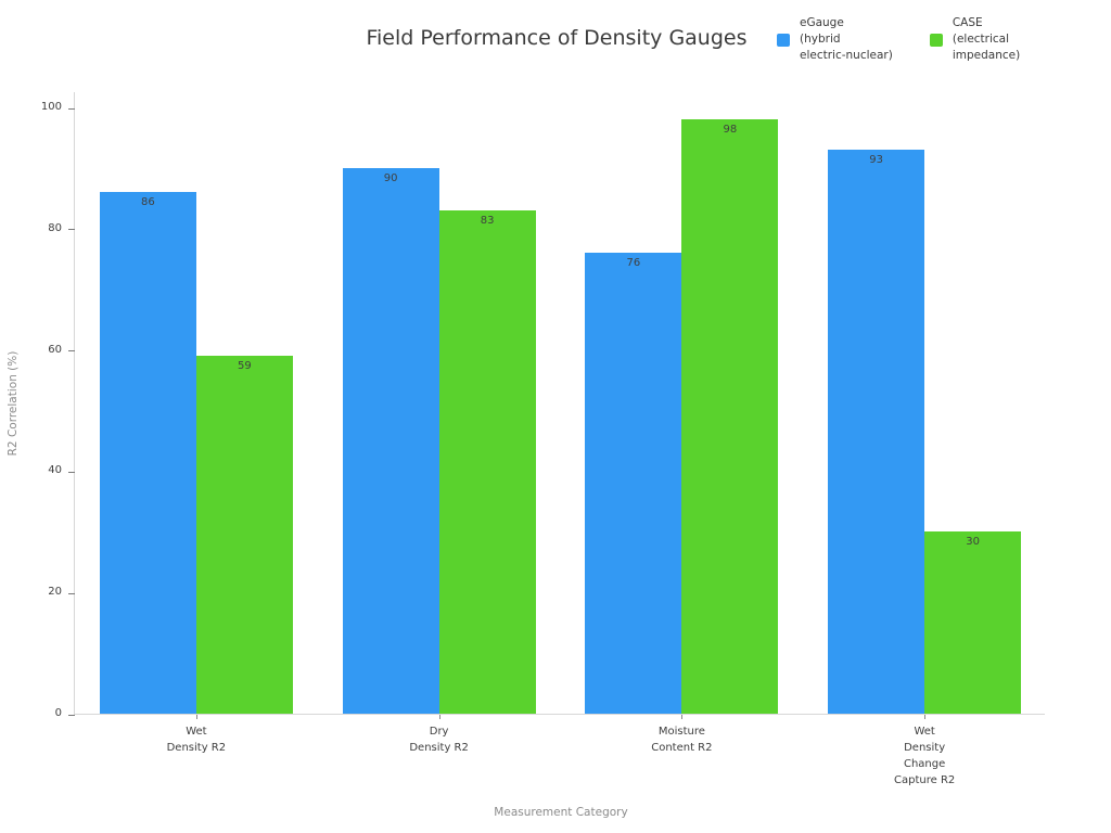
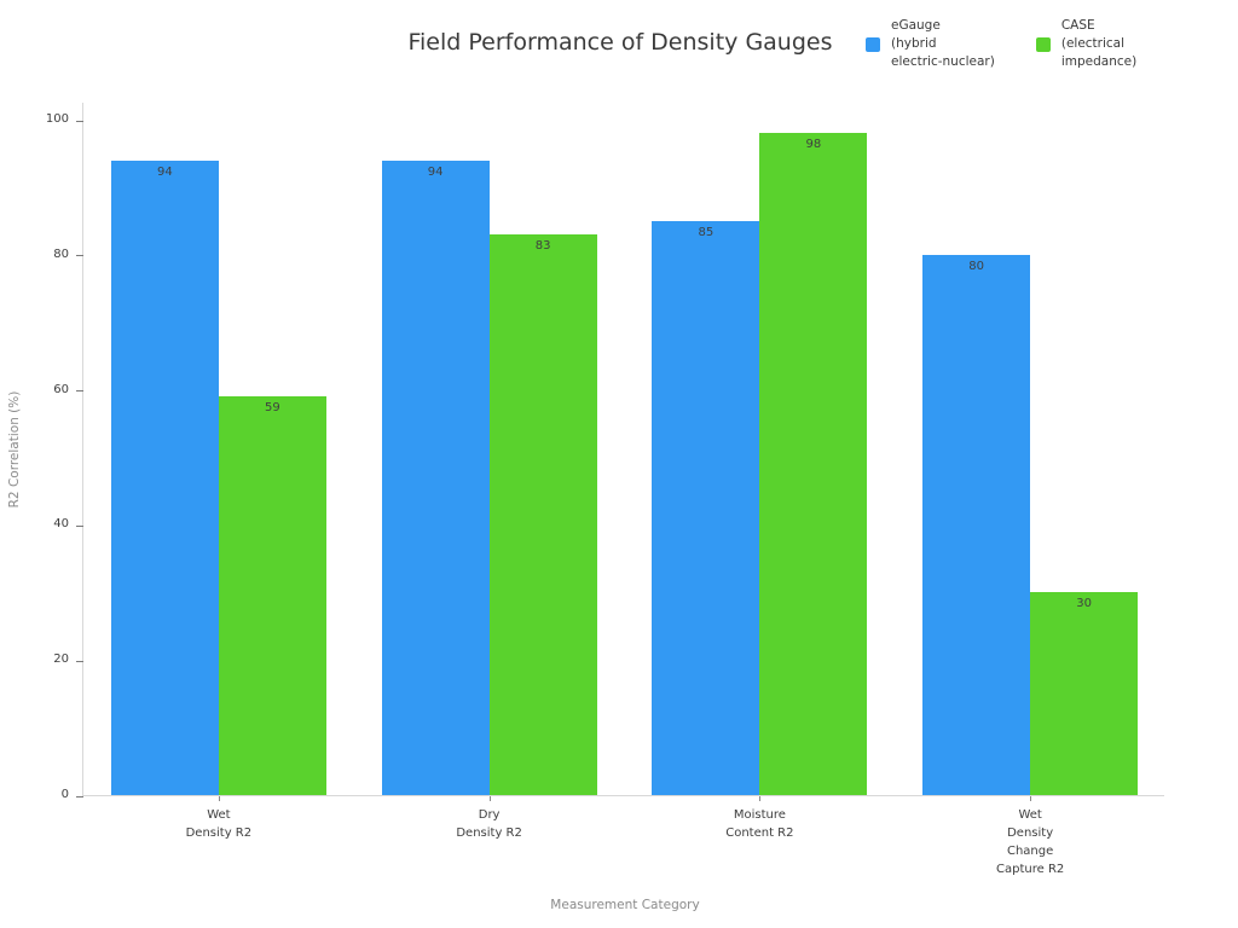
eGauge (hybrid electric-nuclear)/Wet Density R2: 86 -> 94
eGauge (hybrid electric-nuclear)/Dry Density R2: 90 -> 94
eGauge (hybrid electric-nuclear)/Moisture Content R2: 76 -> 85
eGauge (hybrid electric-nuclear)/Wet Density Change Capture R2: 93 -> 80
